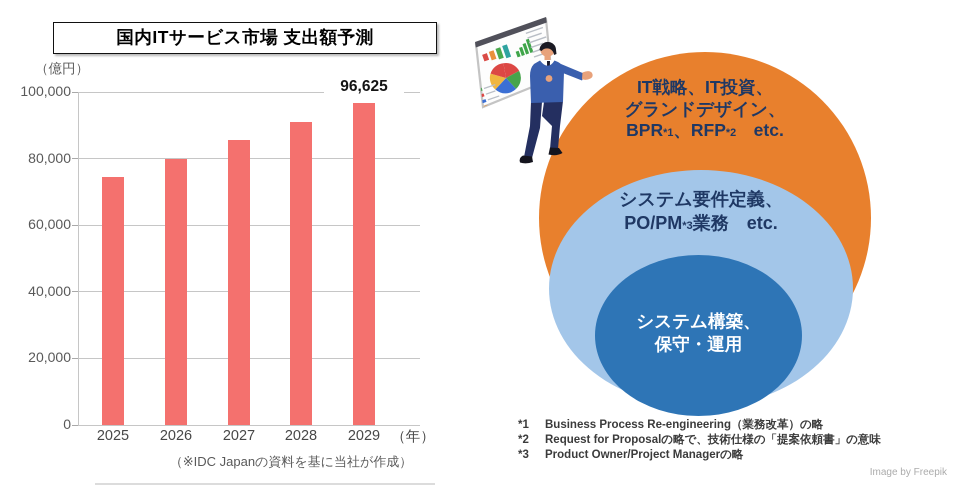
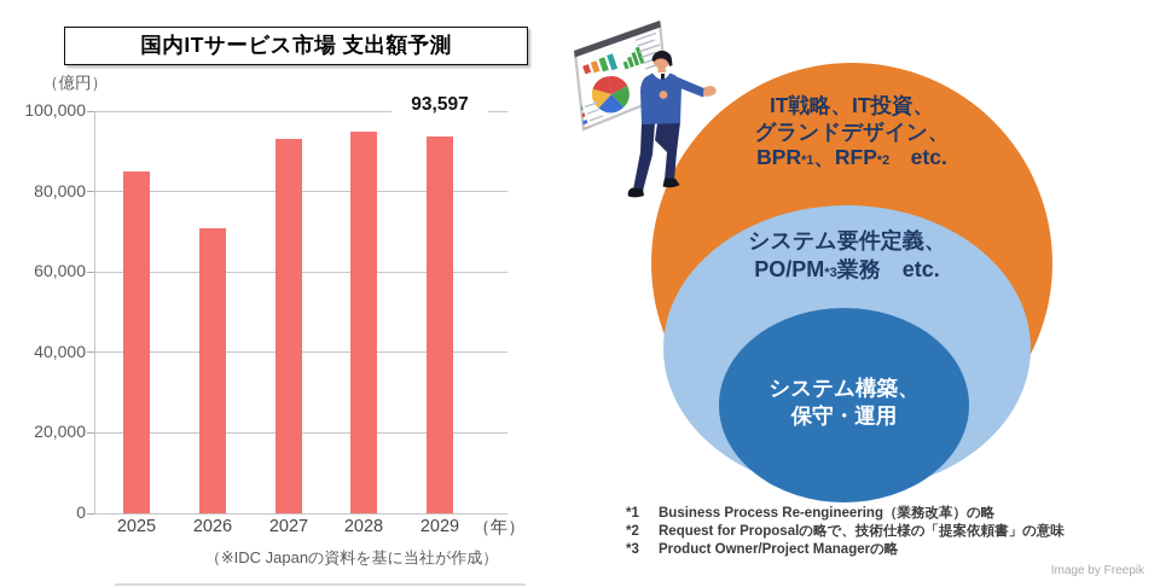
2025: 74000 -> 85000
2026: 80000 -> 71000
2027: 86000 -> 93000
2028: 91000 -> 95000
2029: 96,625 -> 93,597
